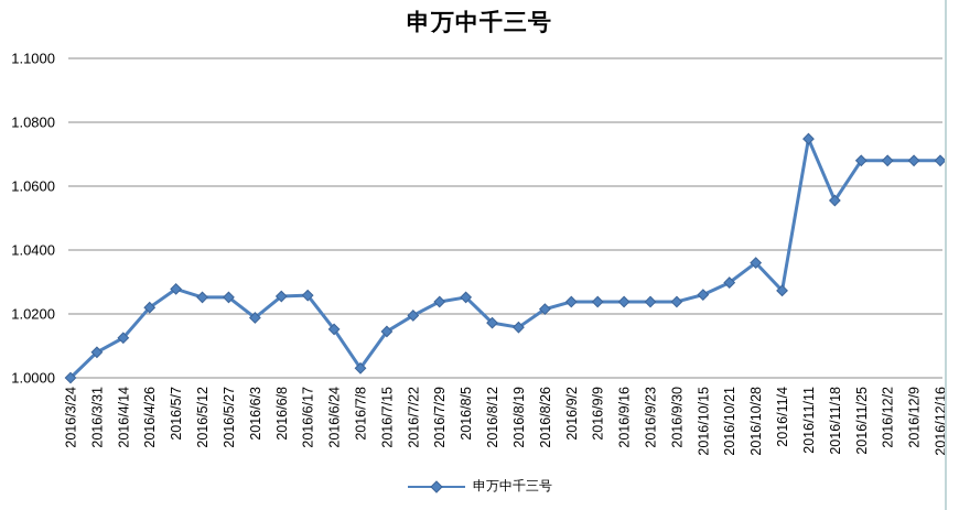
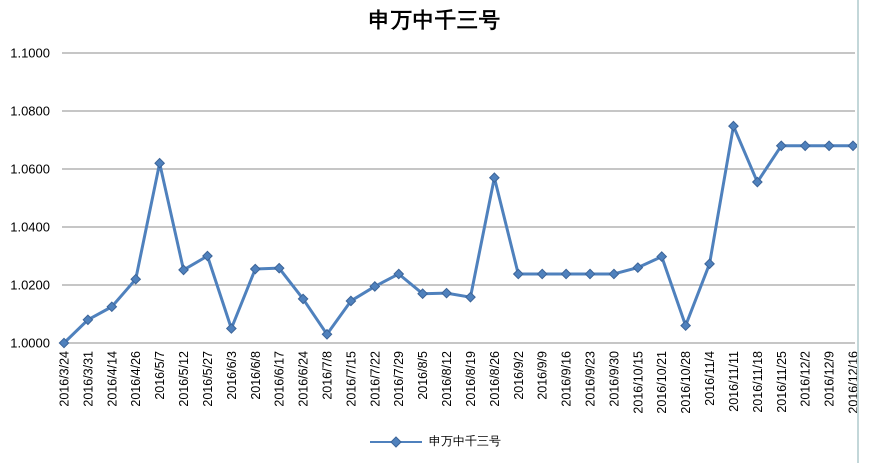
2016/5/7: 1.028 -> 1.062
2016/5/27: 1.025 -> 1.030
2016/6/3: 1.019 -> 1.005
2016/8/5: 1.025 -> 1.017
2016/8/26: 1.022 -> 1.057
2016/10/28: 1.036 -> 1.006
